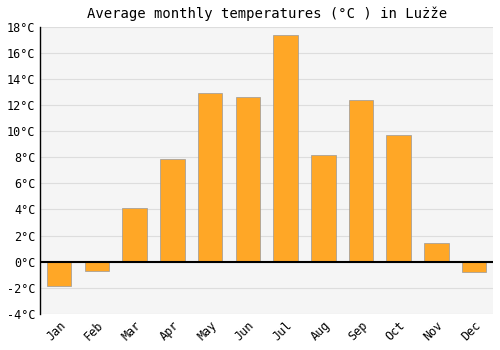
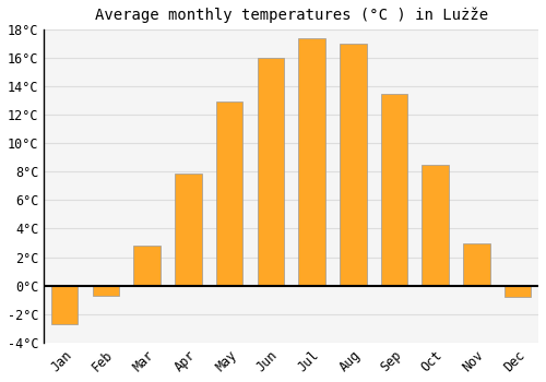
Jan: -1.9°C -> -2.7°C
Mar: 4.1°C -> 2.8°C
Jun: 12.6°C -> 16.0°C
Aug: 8.2°C -> 17.0°C
Sep: 12.4°C -> 13.5°C
Oct: 9.7°C -> 8.5°C
Nov: 1.4°C -> 3.0°C
